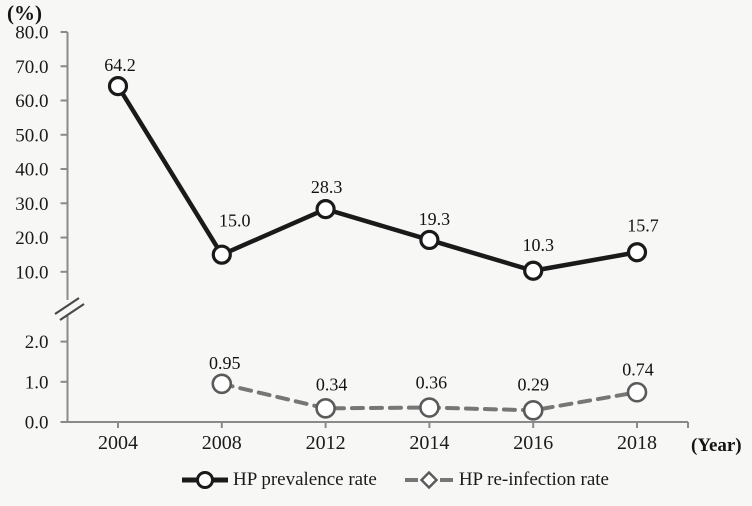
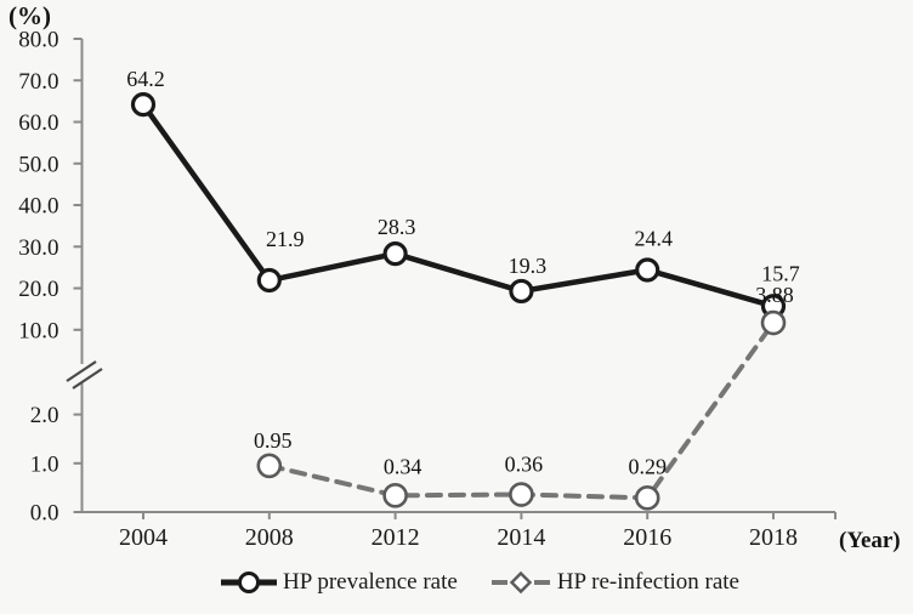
HP prevalence rate/2008: 15.0 -> 21.9
HP prevalence rate/2016: 10.3 -> 24.4
HP re-infection rate/2018: 0.74 -> 3.88
